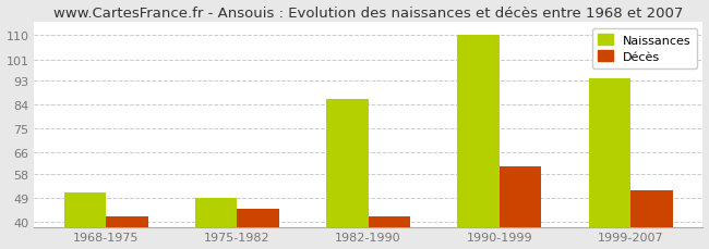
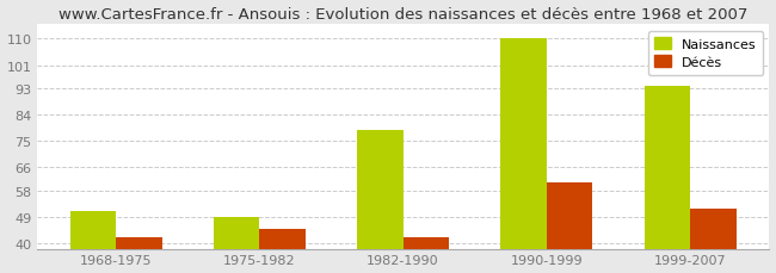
Naissances/1982-1990: 86 -> 79
